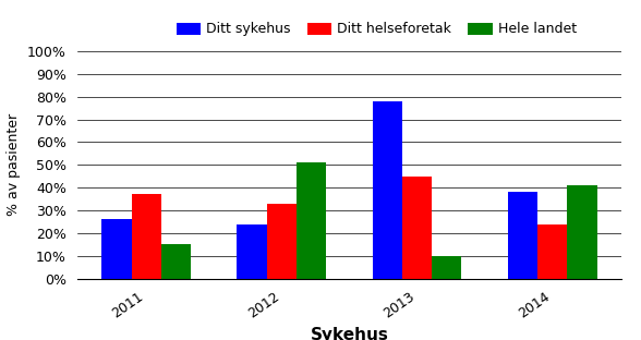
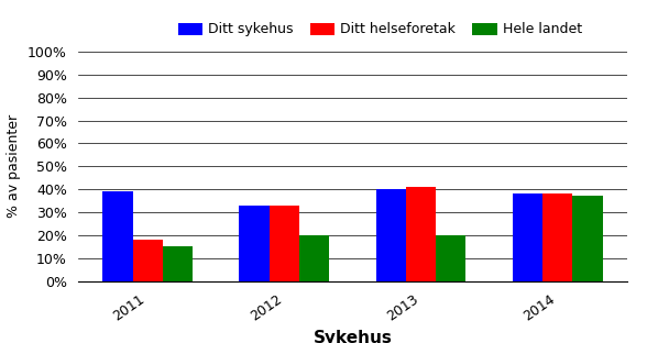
Ditt sykehus/2011: 26% -> 39%
Ditt helseforetak/2011: 37% -> 18%
Ditt sykehus/2012: 24% -> 33%
Hele landet/2012: 51% -> 20%
Ditt sykehus/2013: 78% -> 40%
Ditt helseforetak/2013: 45% -> 41%
Hele landet/2013: 10% -> 20%
Ditt helseforetak/2014: 24% -> 38%
Hele landet/2014: 41% -> 37%
